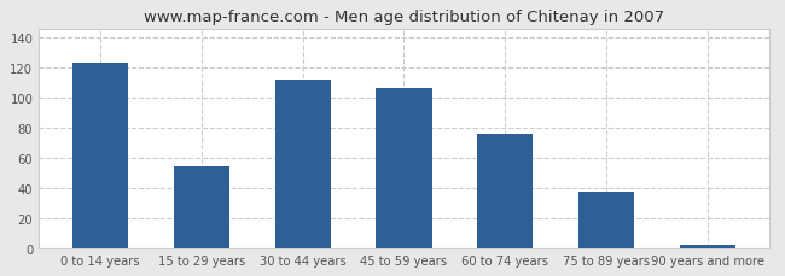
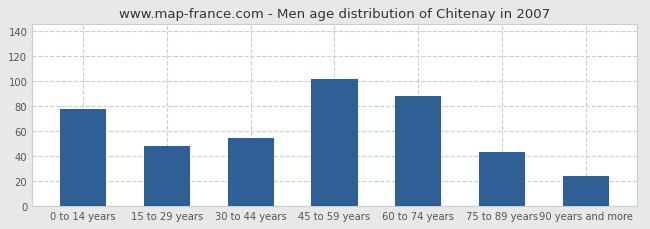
0 to 14 years: 123 -> 77
15 to 29 years: 54 -> 48
30 to 44 years: 112 -> 54
45 to 59 years: 106 -> 101
60 to 74 years: 76 -> 88
75 to 89 years: 37 -> 43
90 years and more: 2 -> 24
